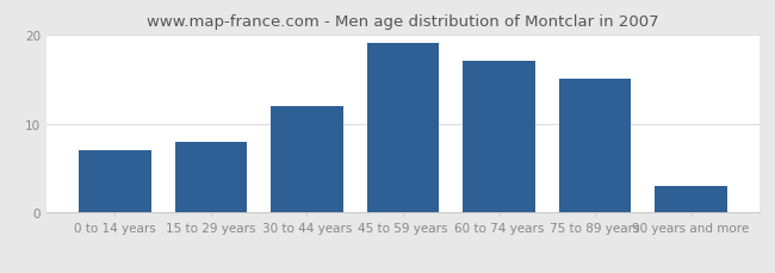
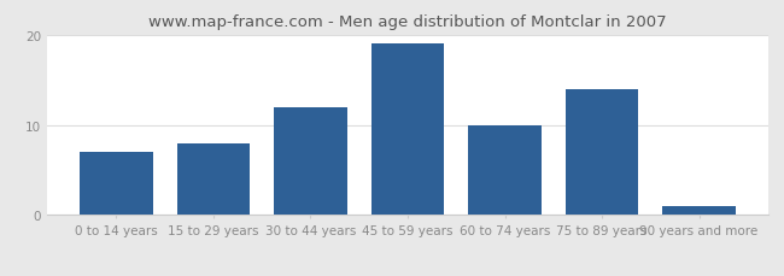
60 to 74 years: 17 -> 10
75 to 89 years: 15 -> 14
90 years and more: 3 -> 1
